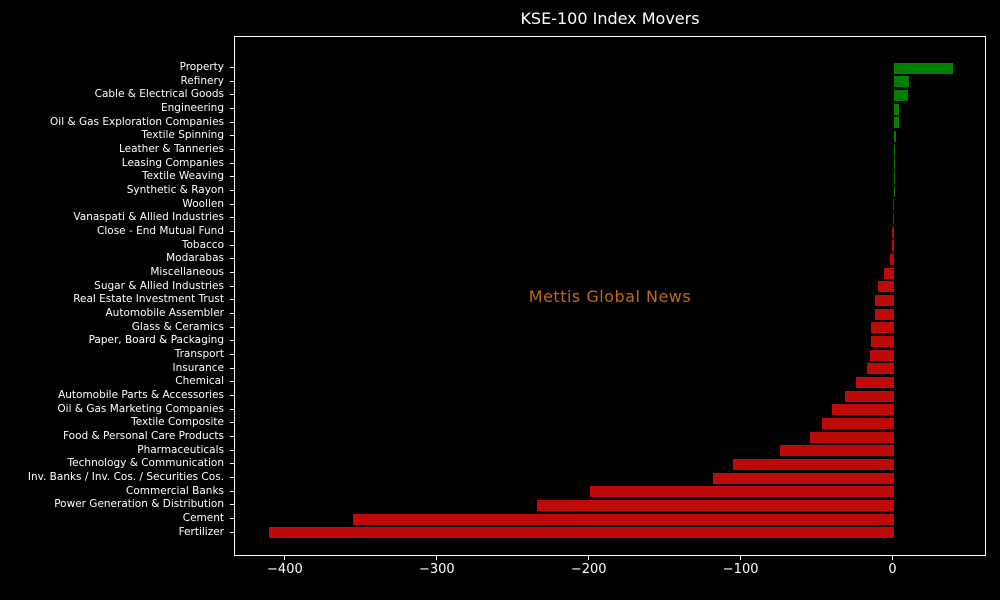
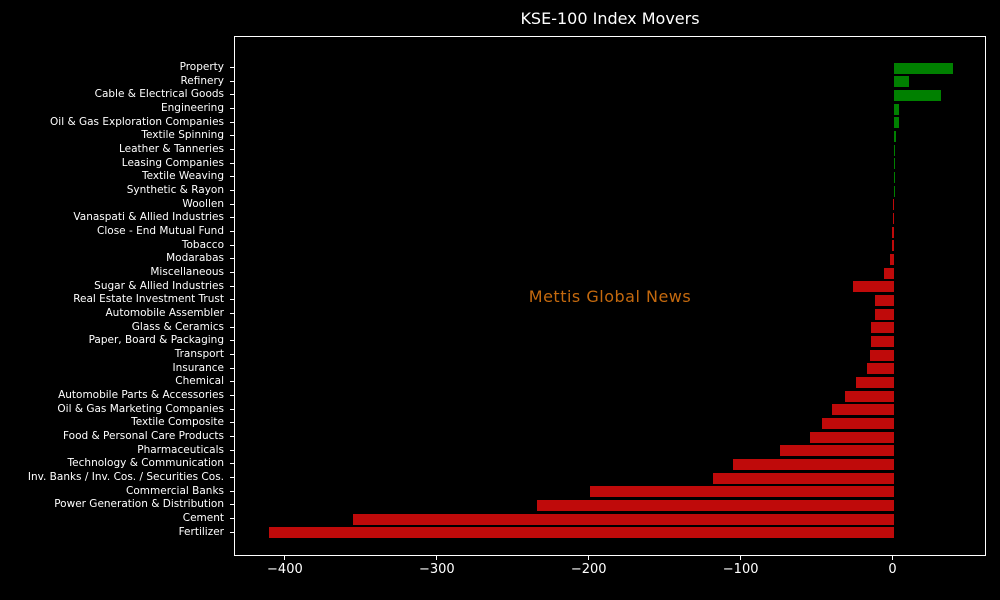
Cable & Electrical Goods: 10 -> 31
Sugar & Allied Industries: -10 -> -27
